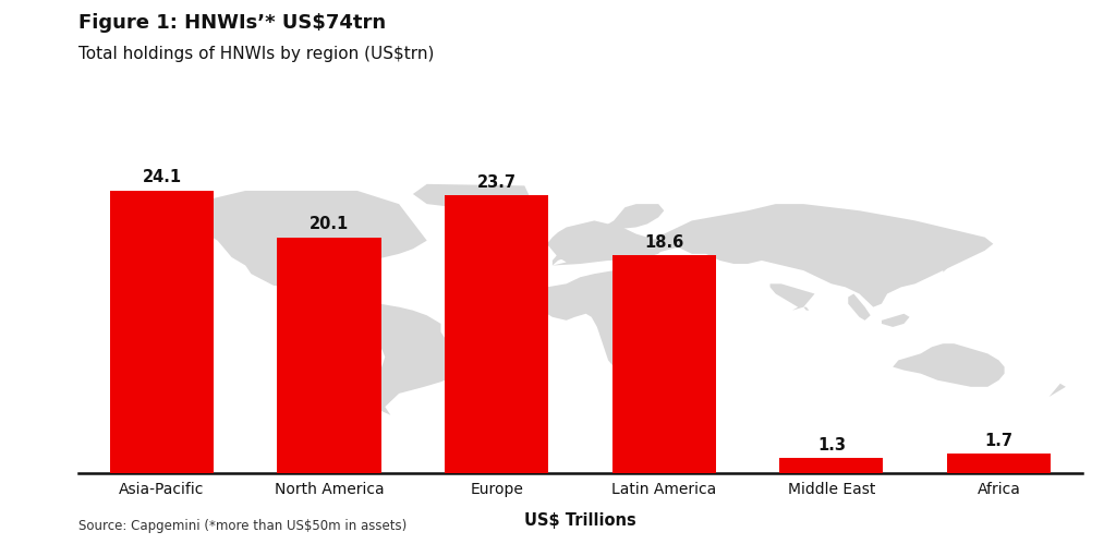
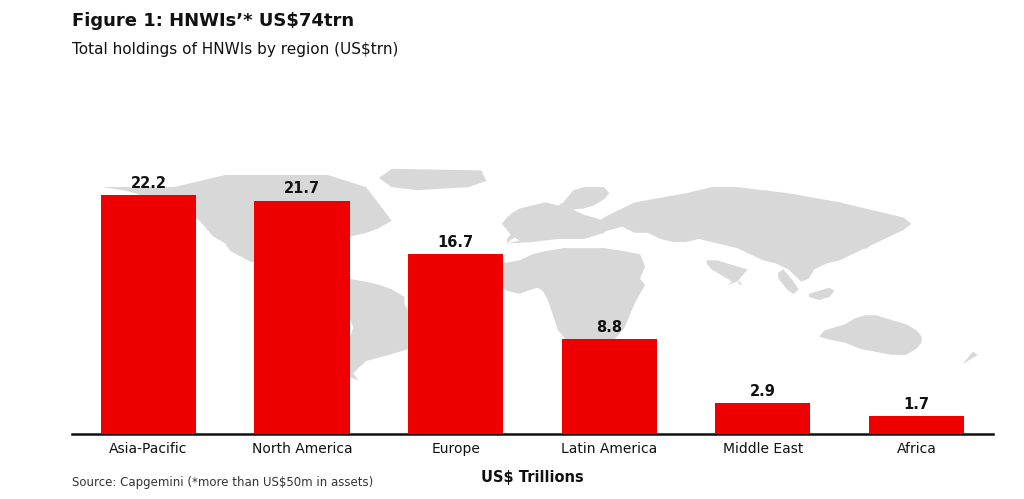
Asia-Pacific: 24.1 -> 22.2
North America: 20.1 -> 21.7
Europe: 23.7 -> 16.7
Latin America: 18.6 -> 8.8
Middle East: 1.3 -> 2.9
